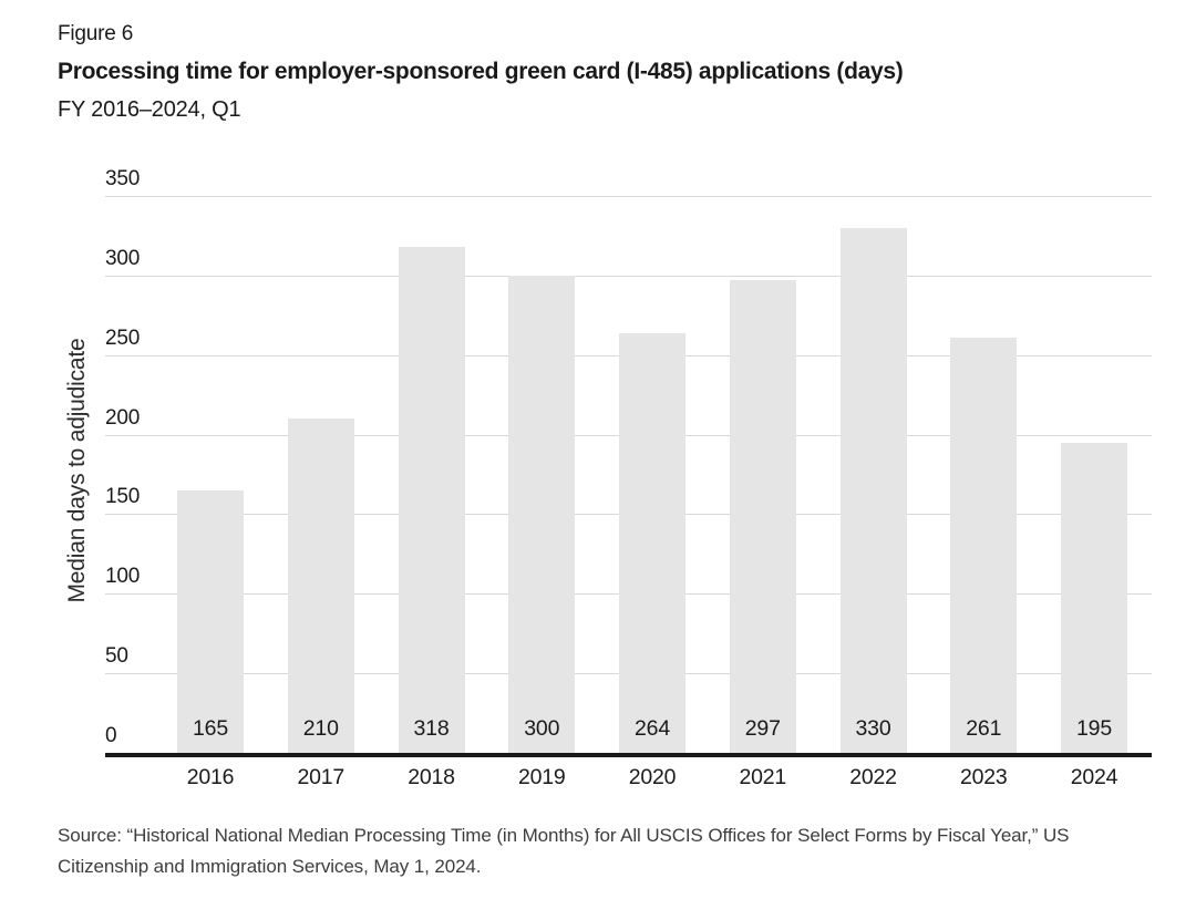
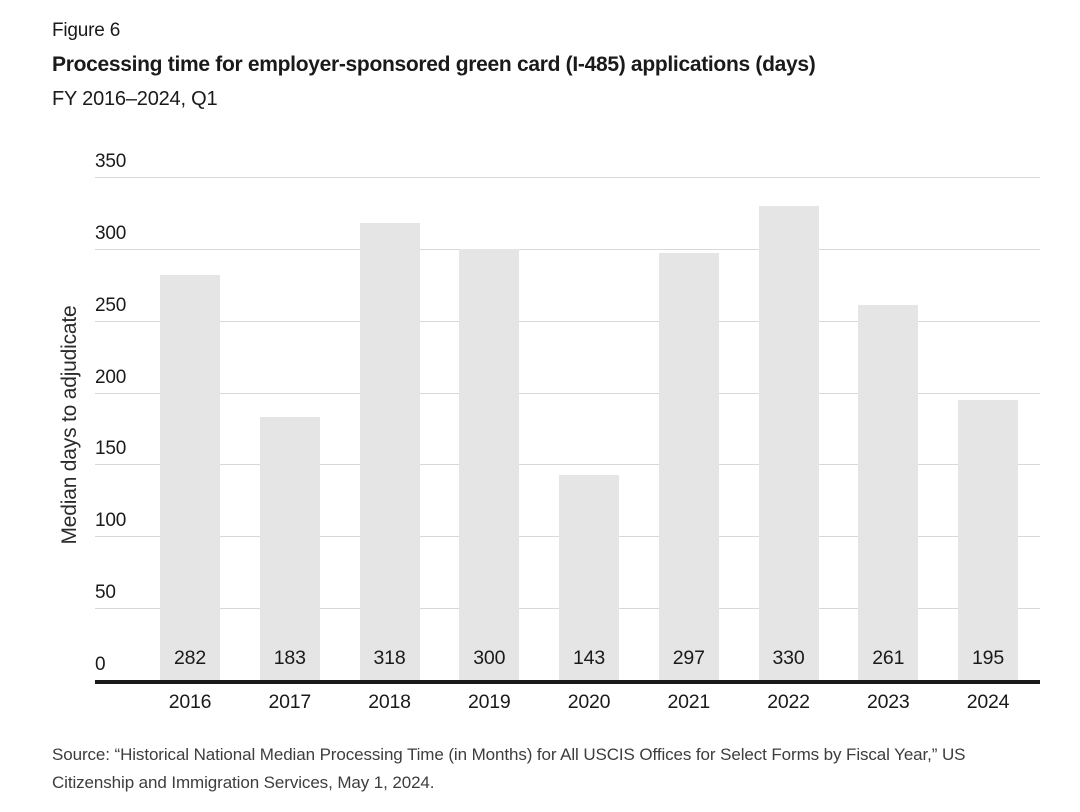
2016: 165 -> 282
2017: 210 -> 183
2020: 264 -> 143
